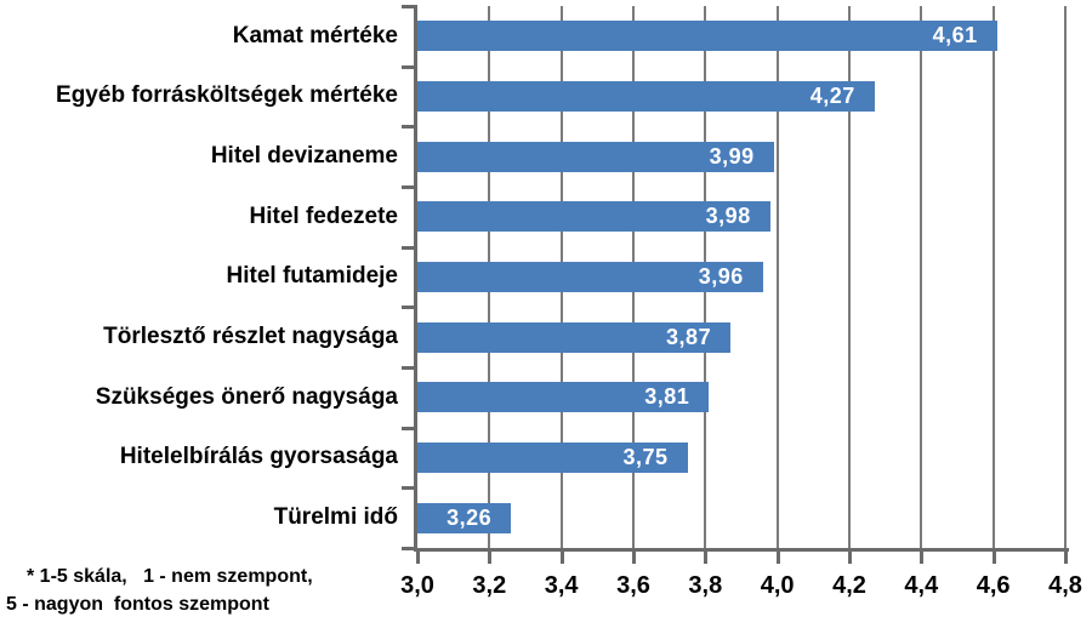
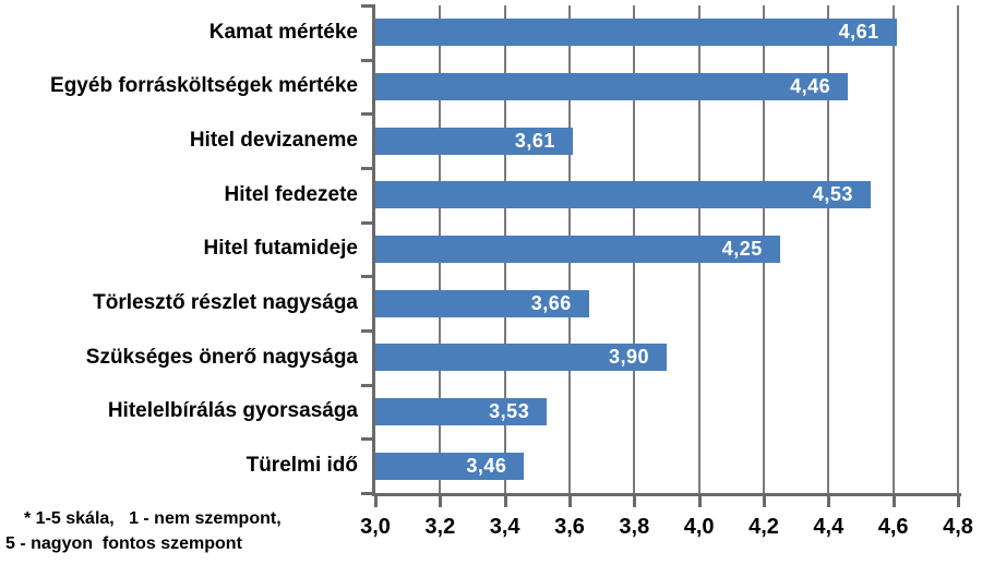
Egyéb forrásköltségek mértéke: 4,27 -> 4,46
Hitel devizaneme: 3,99 -> 3,61
Hitel fedezete: 3,98 -> 4,53
Hitel futamideje: 3,96 -> 4,25
Törlesztő részlet nagysága: 3,87 -> 3,66
Szükséges önerő nagysága: 3,81 -> 3,90
Hitelelbírálás gyorsasága: 3,75 -> 3,53
Türelmi idő: 3,26 -> 3,46
